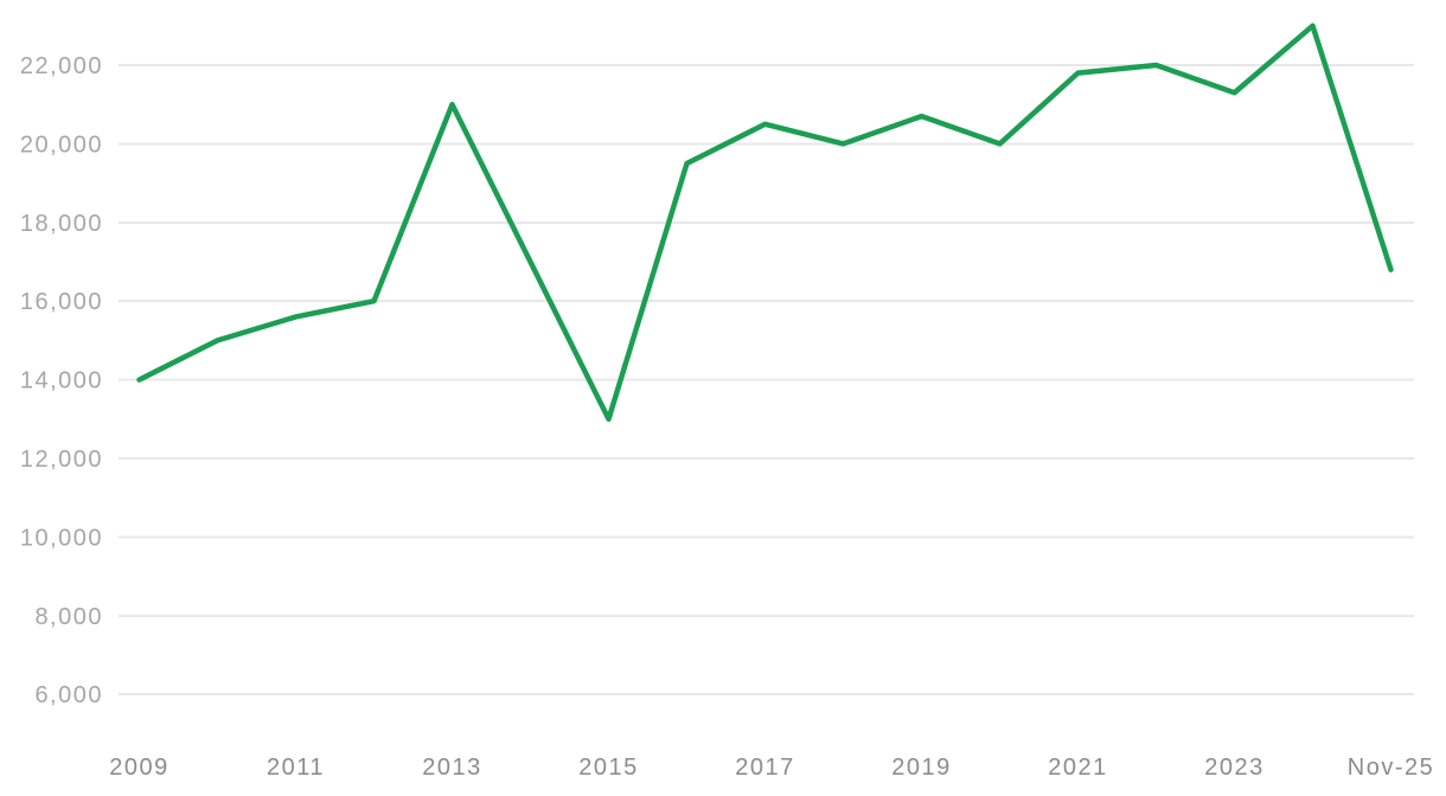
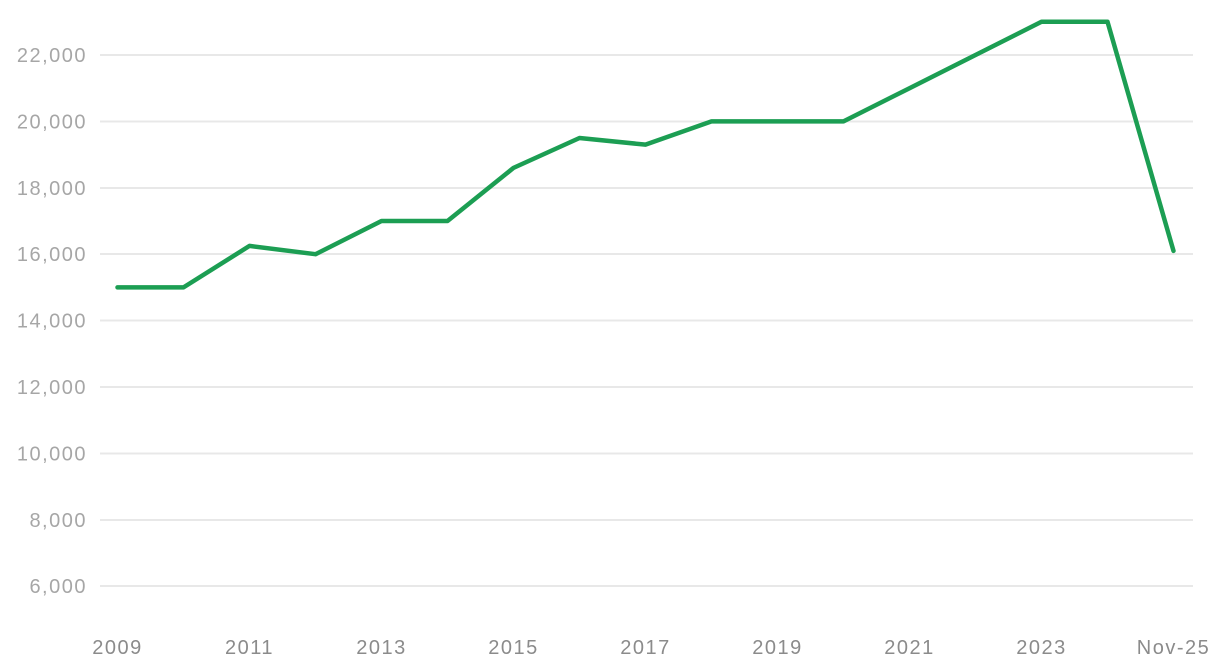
2009: 14000 -> 15000
2011: 15600 -> 16200
2013: 21000 -> 17000
2015: 13000 -> 18600
2017: 20500 -> 19300
2019: 20700 -> 20000
2021: 21800 -> 21000
2023: 21300 -> 23000
Nov-25: 16800 -> 16100
